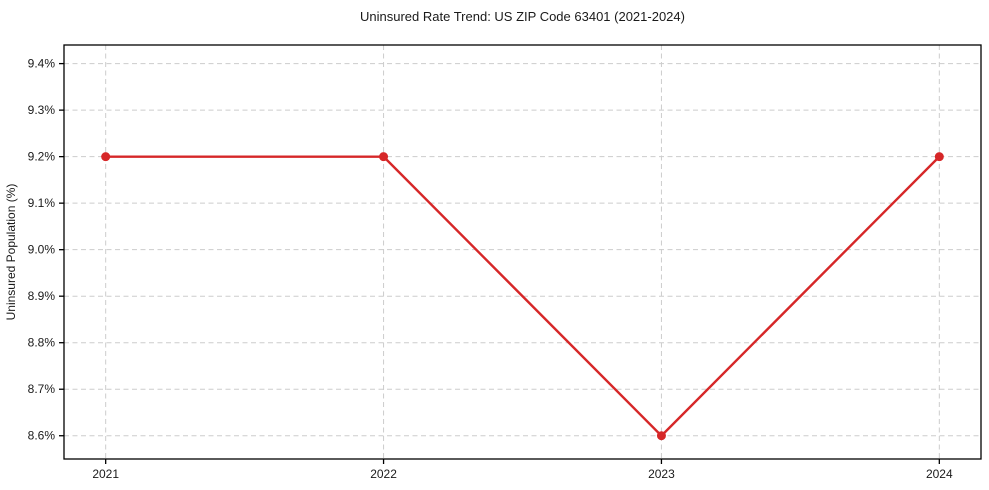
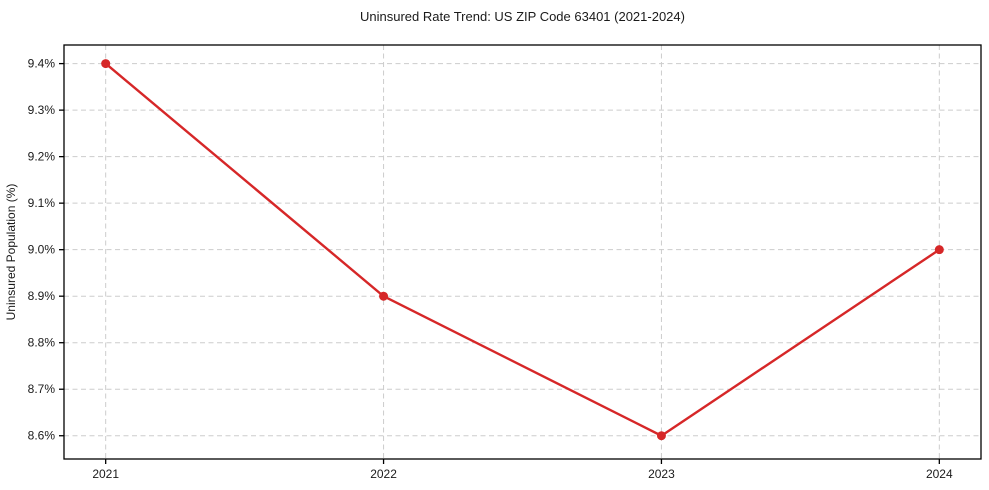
2021: 9.2% -> 9.4%
2022: 9.2% -> 8.9%
2024: 9.2% -> 9.0%
